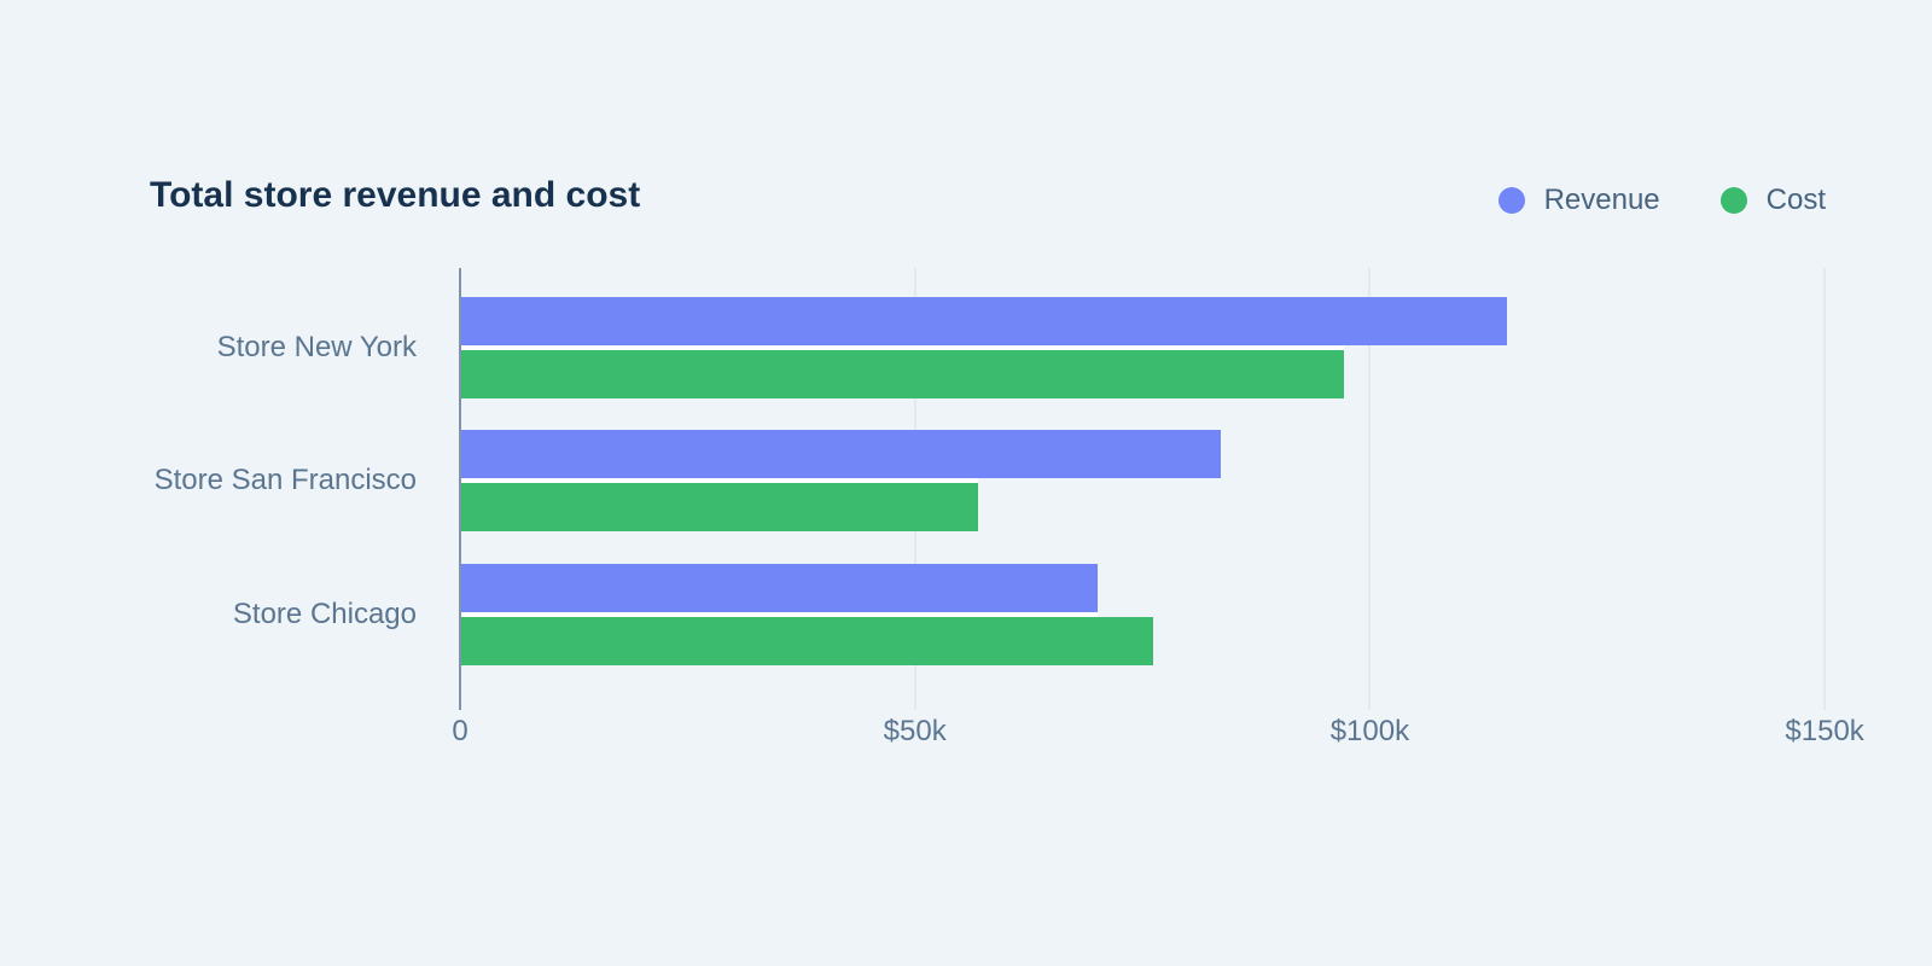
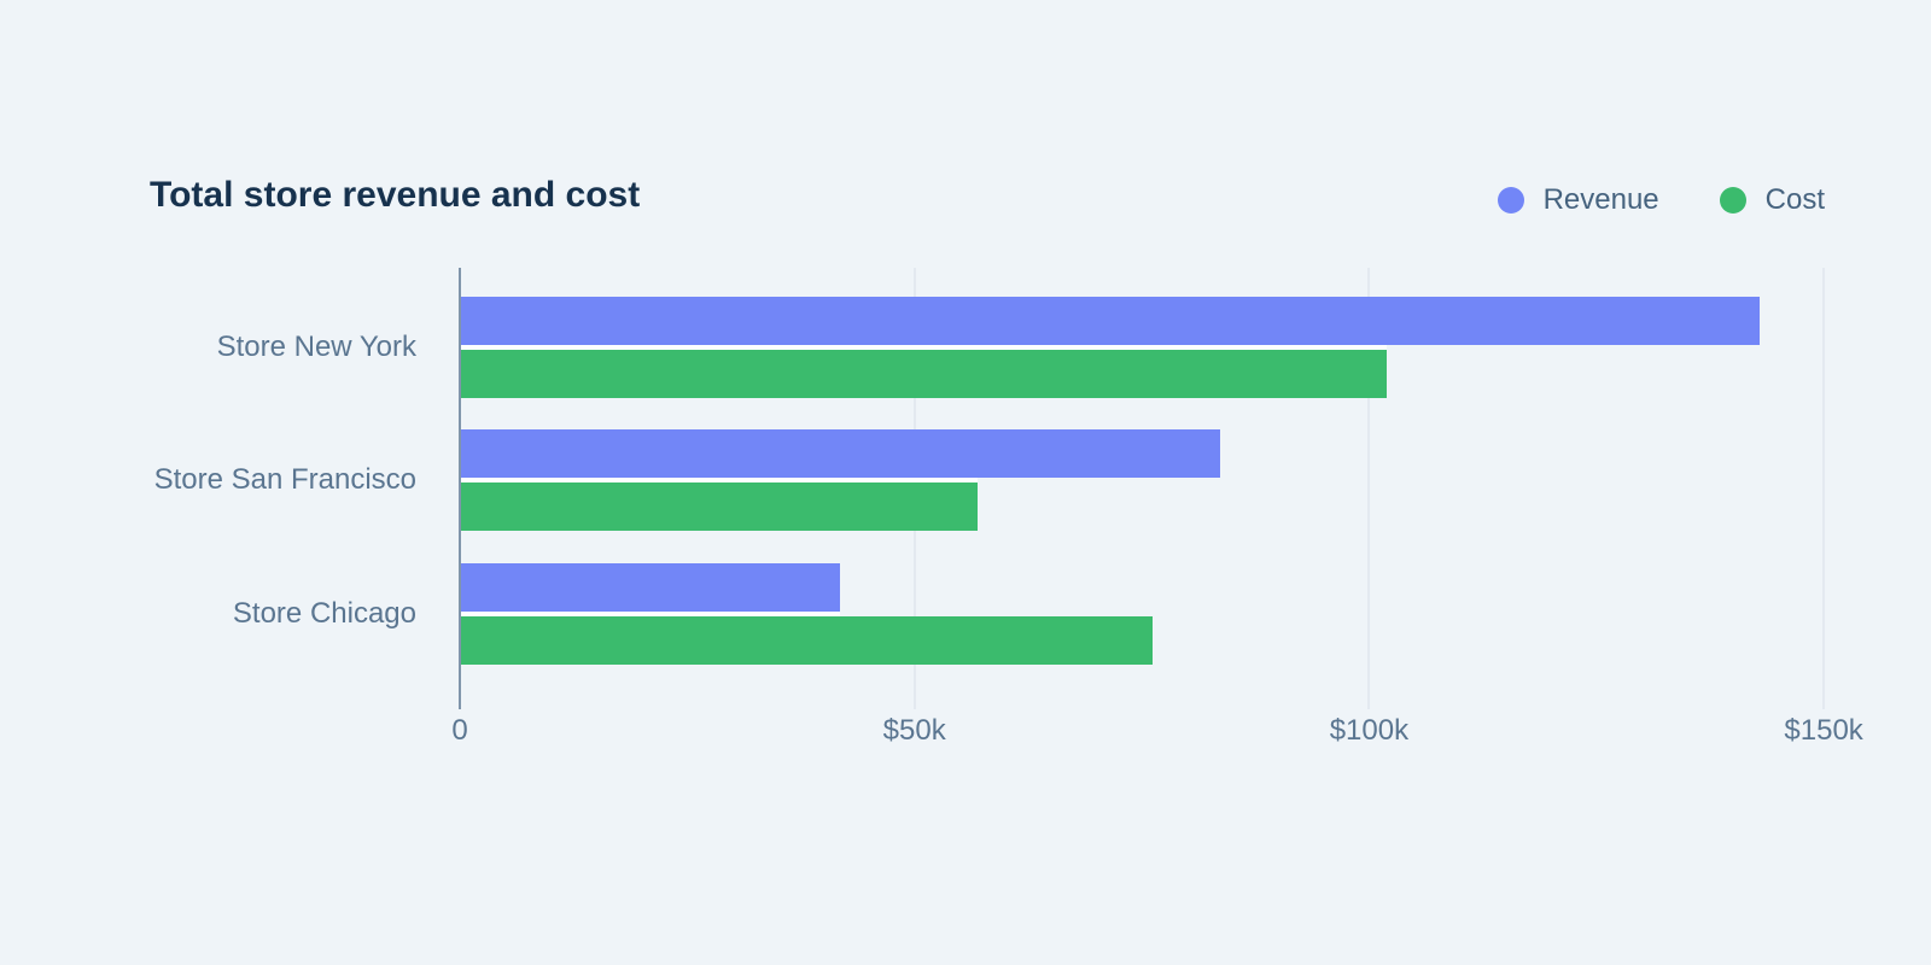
Revenue/Store New York: $115k -> $143k
Cost/Store New York: $97k -> $102k
Revenue/Store Chicago: $70k -> $42k
